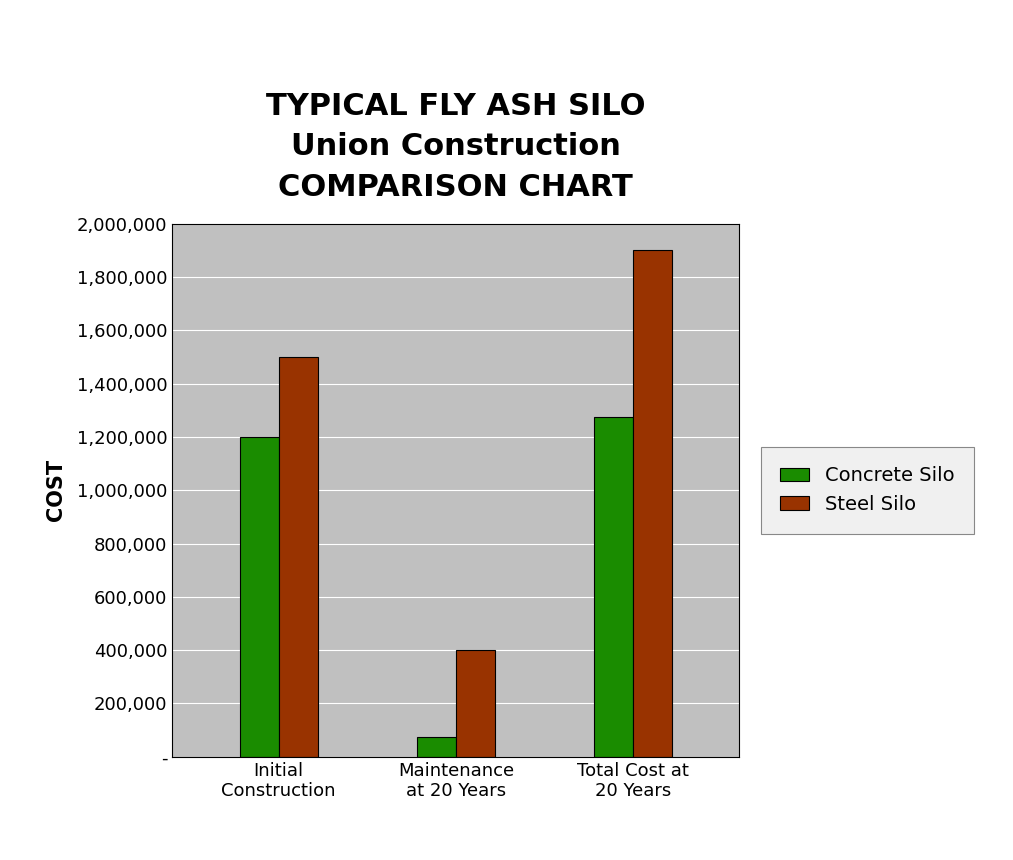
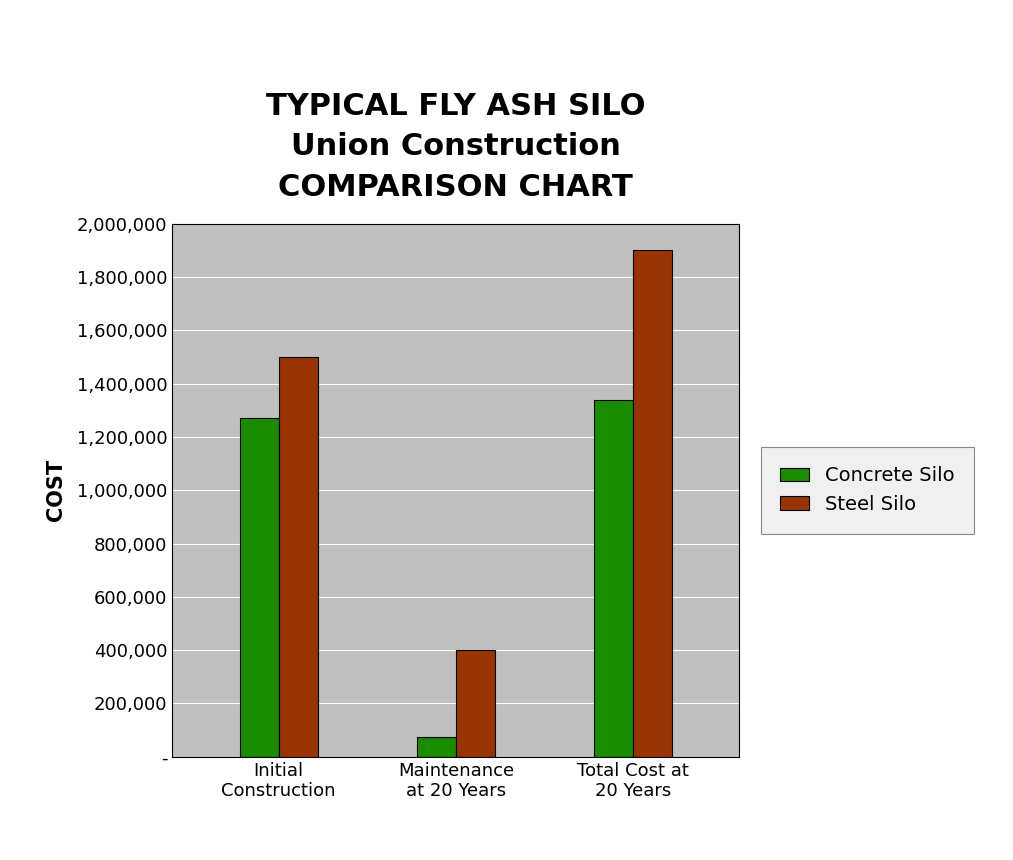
Concrete Silo/Initial Construction: 1,200,000 -> 1,270,000
Concrete Silo/Total Cost at 20 Years: 1,275,000 -> 1,340,000
